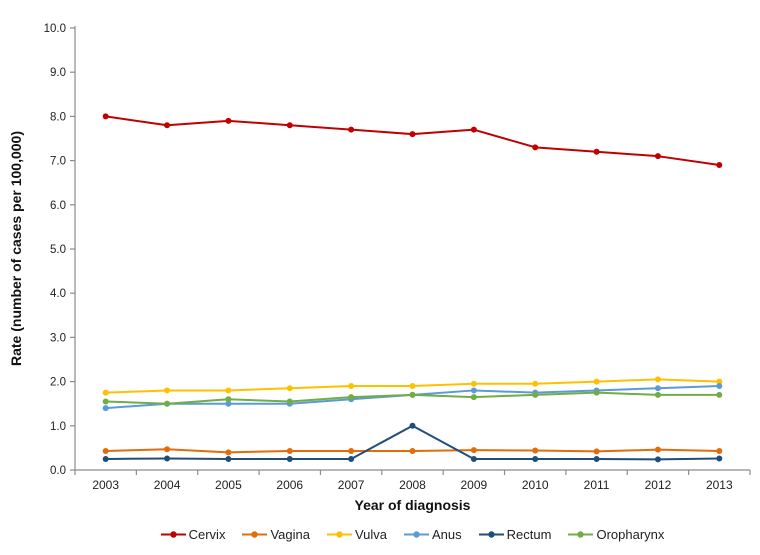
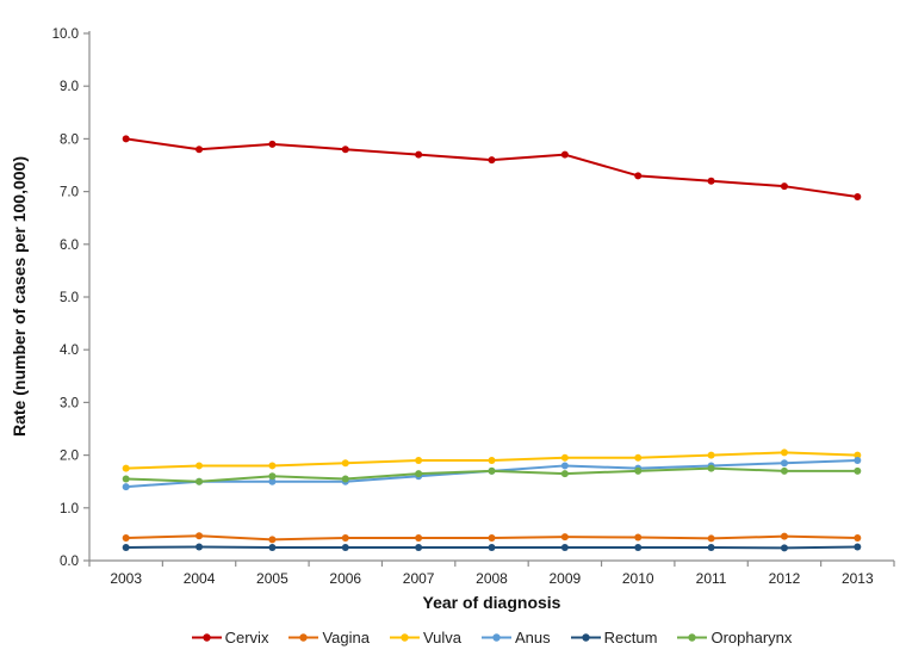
Rectum/2008: 1.0 -> 0.2
